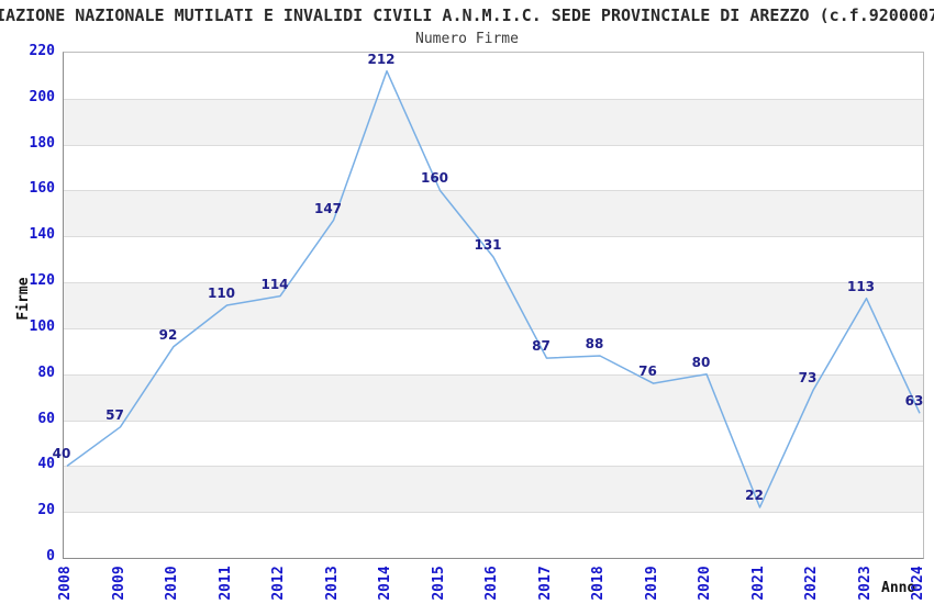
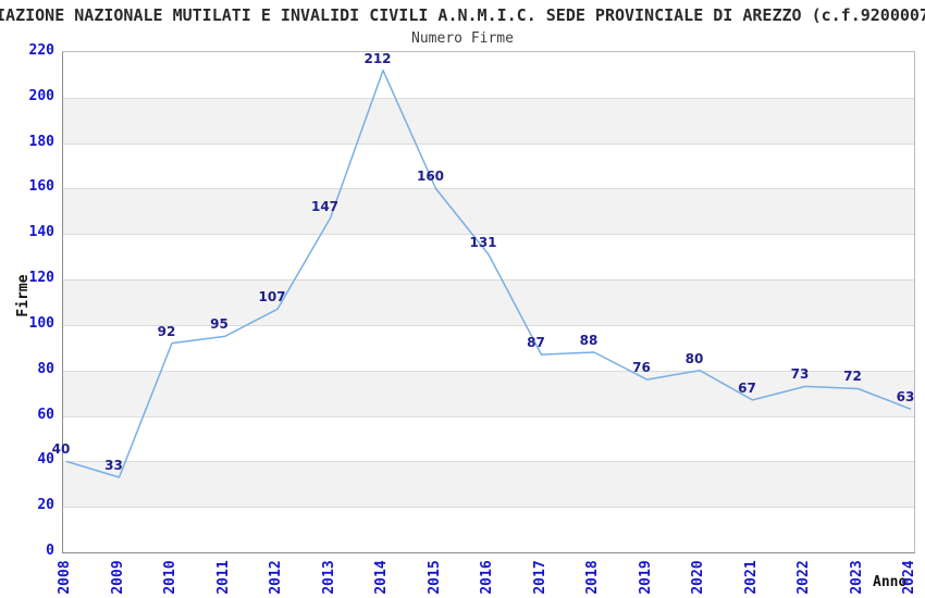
2009: 57 -> 33
2011: 110 -> 95
2012: 114 -> 107
2021: 22 -> 67
2023: 113 -> 72
